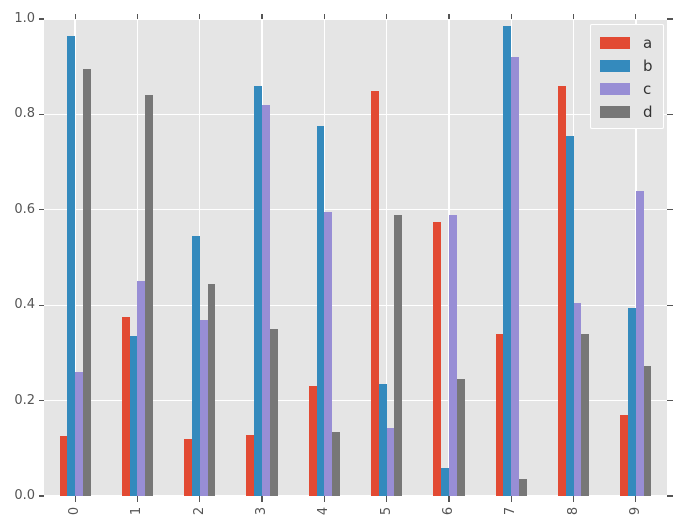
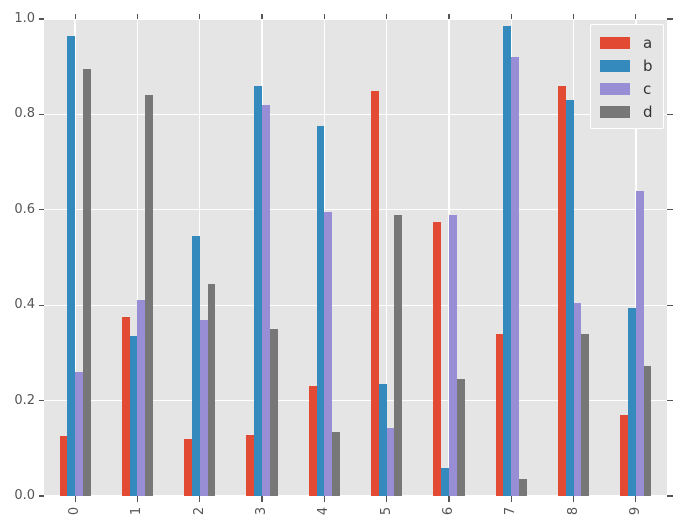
c/1: 0.45 -> 0.41
b/8: 0.76 -> 0.83
